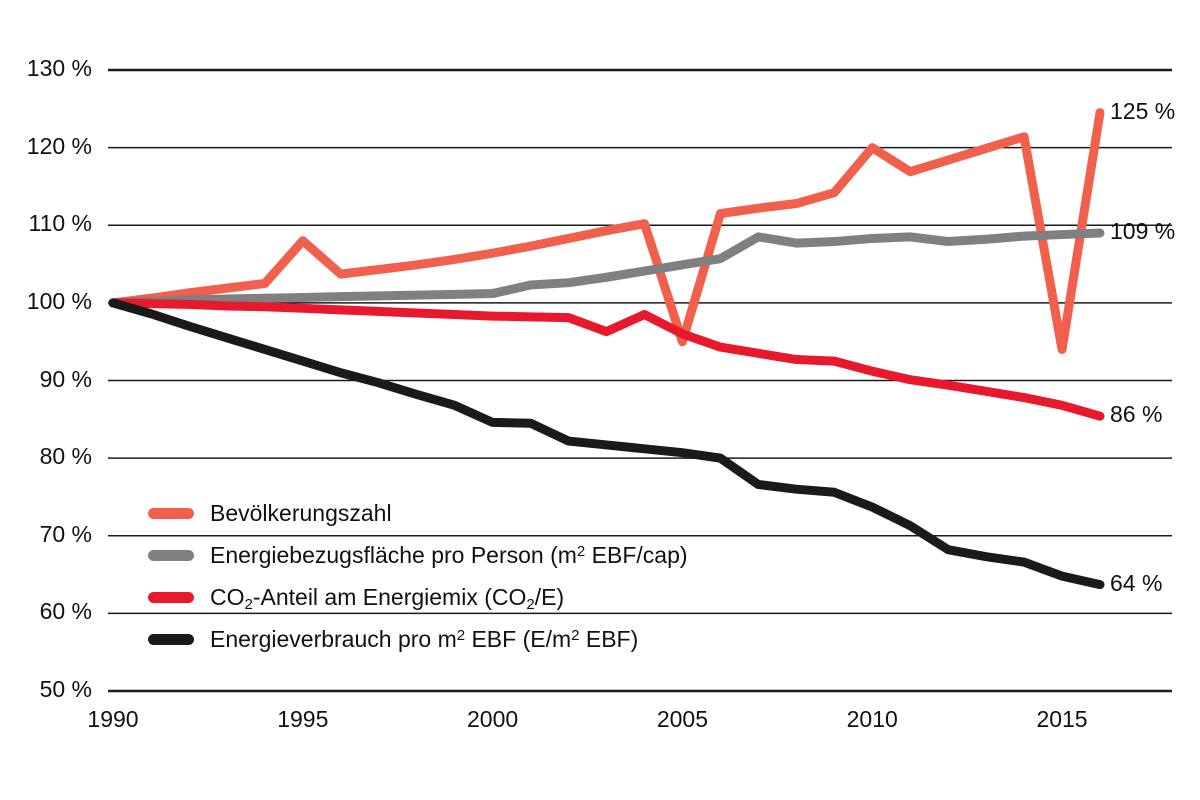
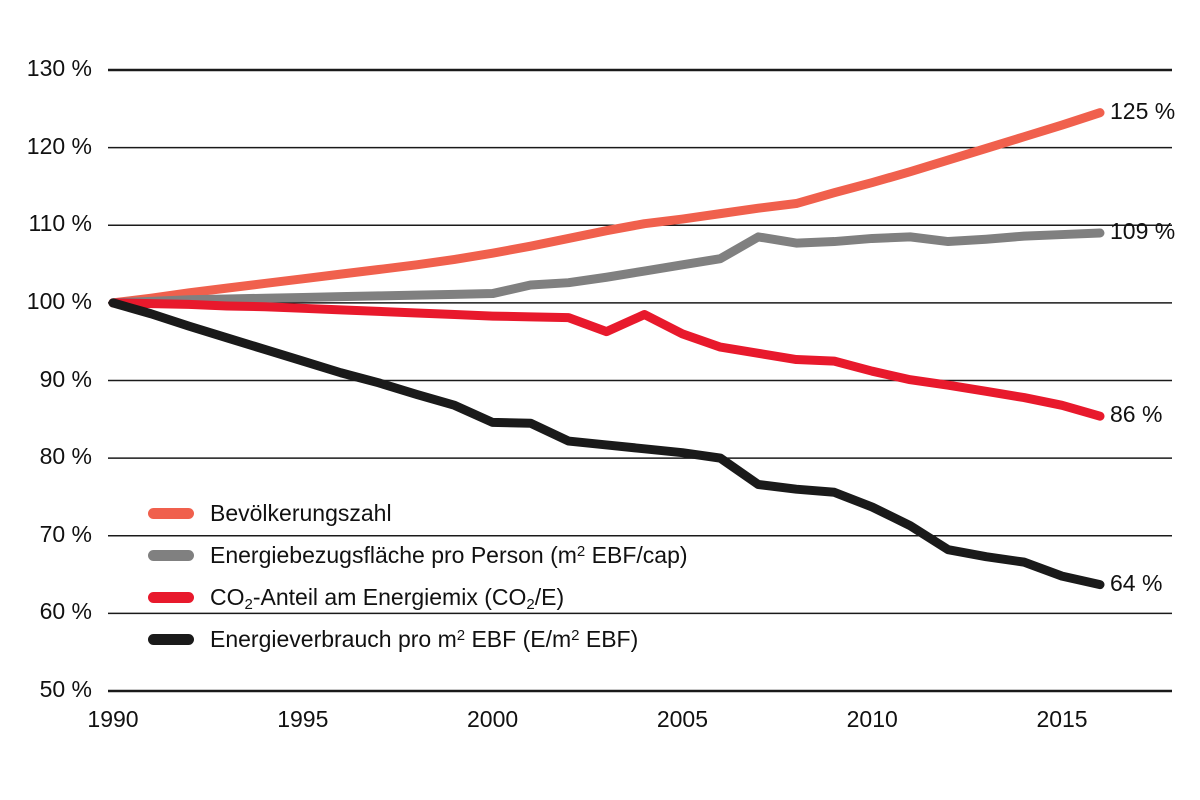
Bevölkerungszahl/1995: 108% -> 103%
Bevölkerungszahl/2005: 95% -> 111%
Bevölkerungszahl/2010: 120% -> 116%
Bevölkerungszahl/2015: 94% -> 123%
